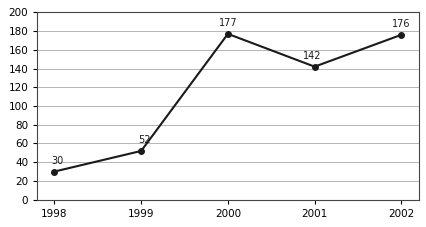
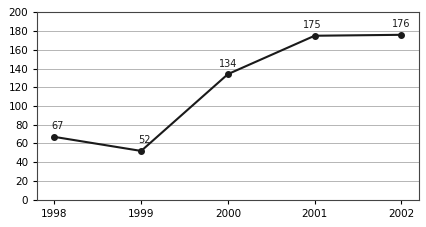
1998: 30 -> 67
2000: 177 -> 134
2001: 142 -> 175
